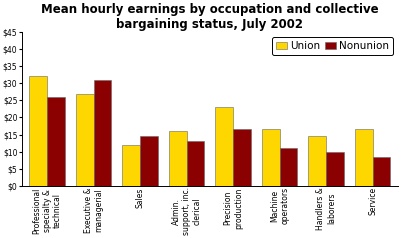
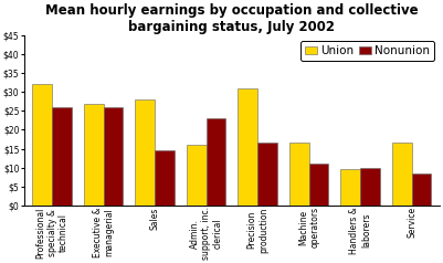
Nonunion/Executive & managerial: $31.0 -> $26.0
Union/Sales: $12.0 -> $28.0
Nonunion/Admin. support, inc. clerical: $13.0 -> $23.0
Union/Precision production: $23.0 -> $31.0
Union/Handlers & laborers: $14.5 -> $9.5
